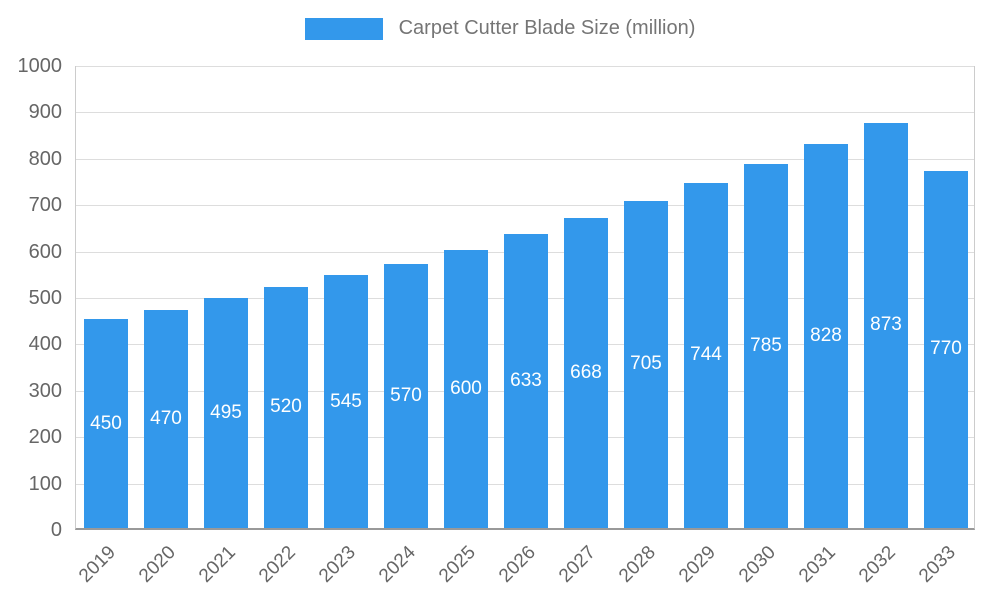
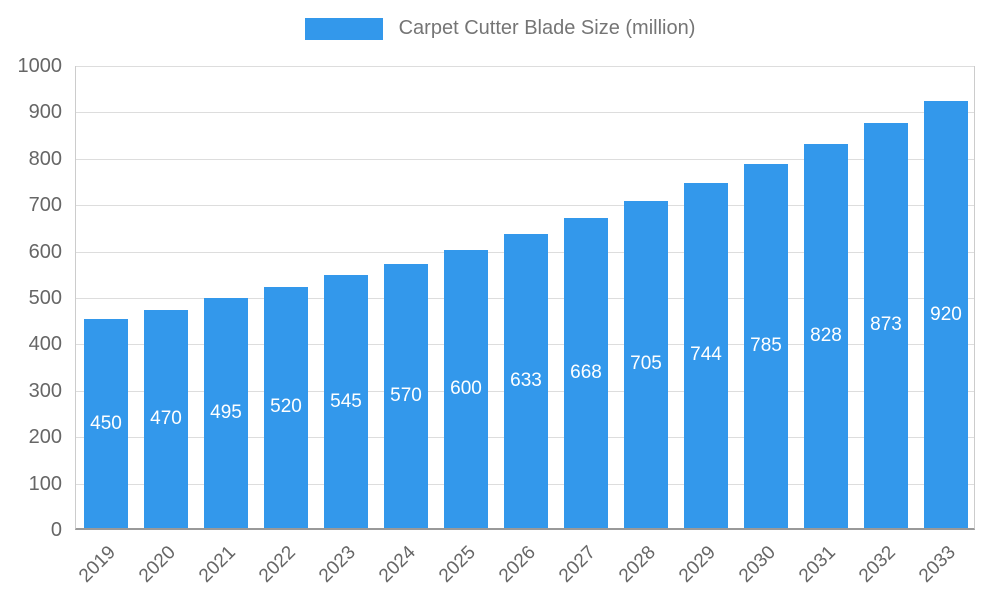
2033: 770 -> 920
